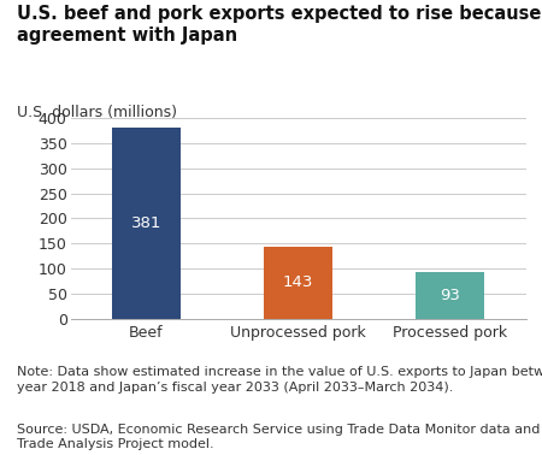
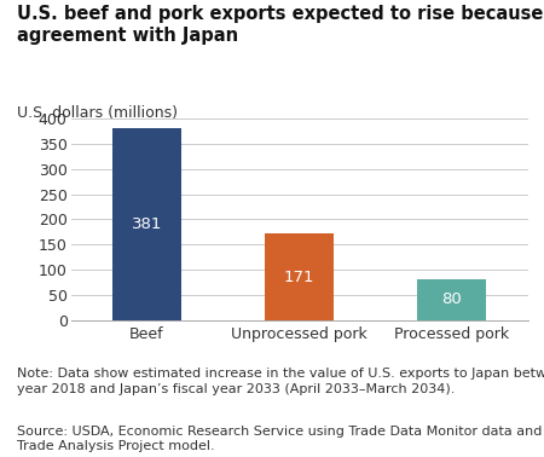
Unprocessed pork: 143 -> 171
Processed pork: 93 -> 80
